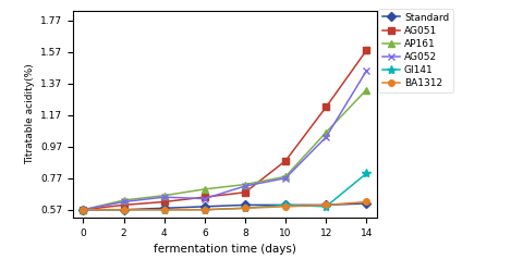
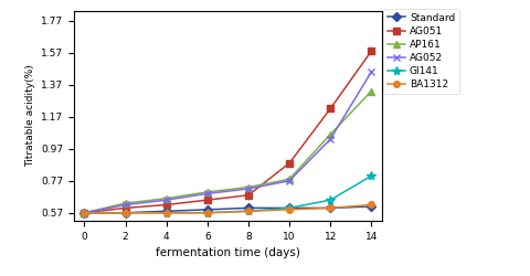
AG052/6: 0.64 -> 0.69
GI141/12: 0.59 -> 0.65
